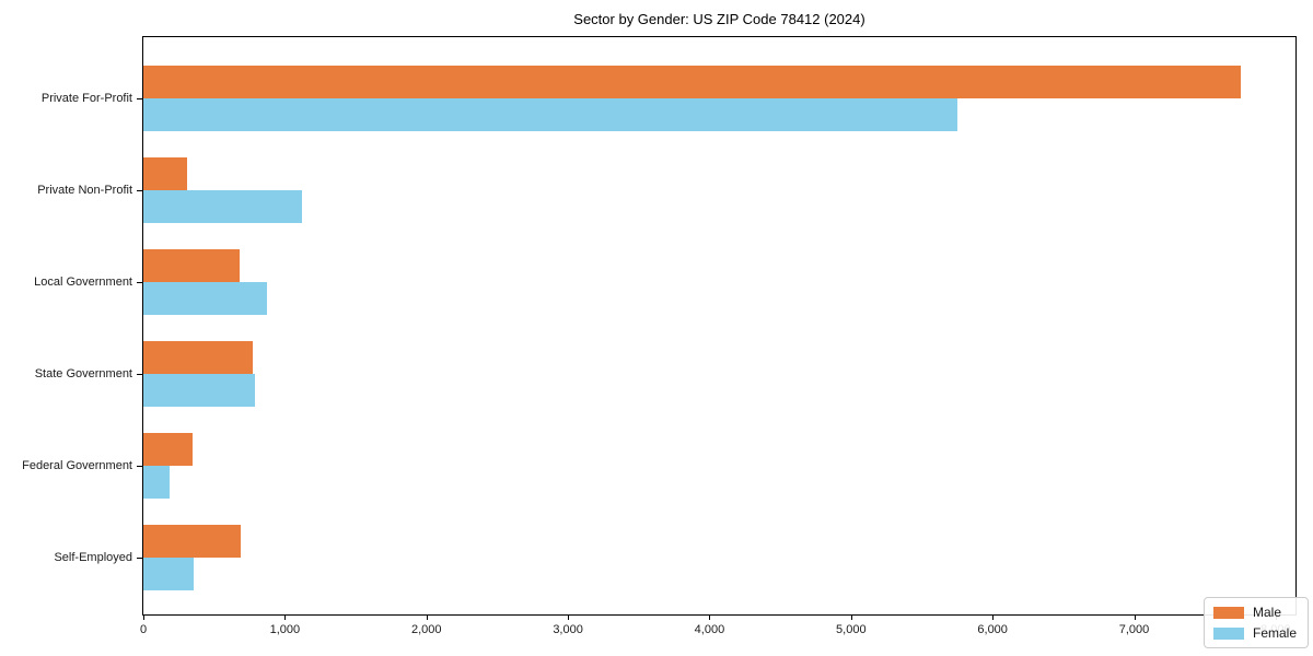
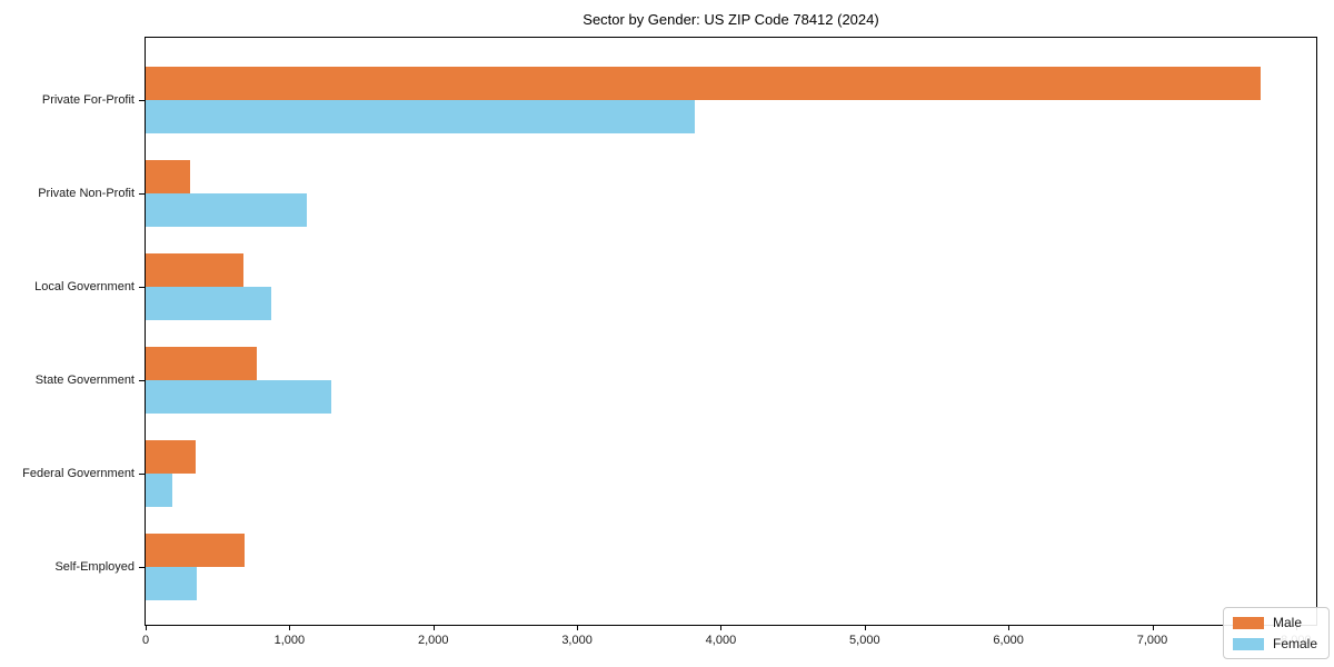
Female/Private For-Profit: 5750 -> 3820
Female/State Government: 790 -> 1290
